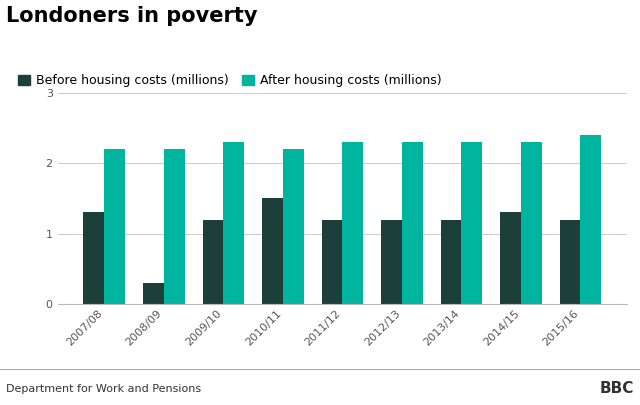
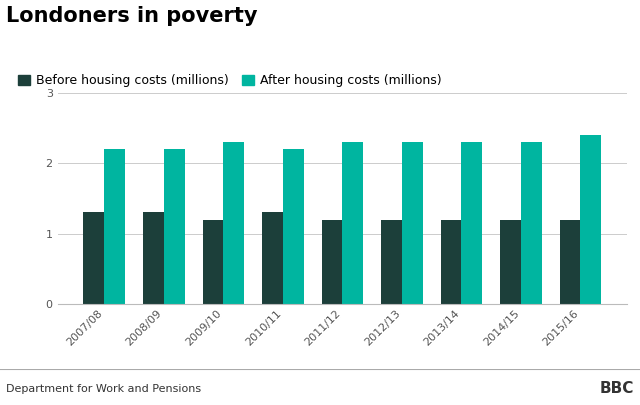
Before housing costs (millions)/2008/09: 0.3 -> 1.3
Before housing costs (millions)/2010/11: 1.5 -> 1.3
Before housing costs (millions)/2014/15: 1.3 -> 1.2
